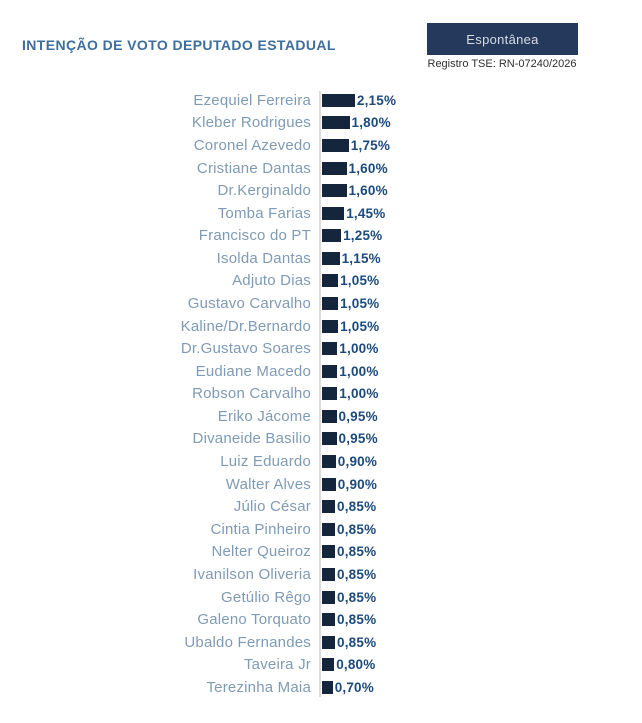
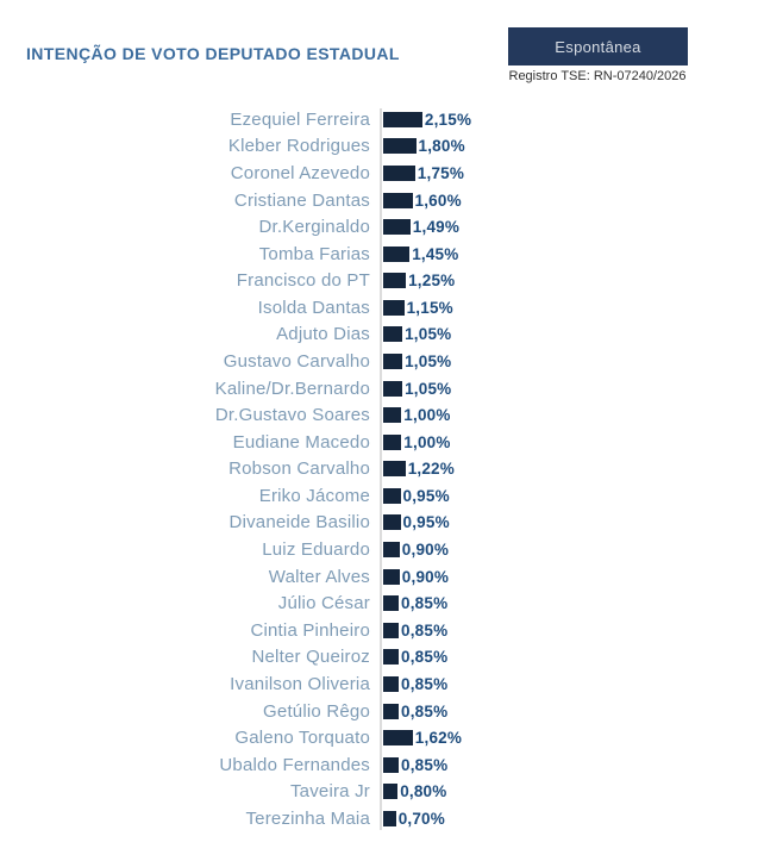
Dr.Kerginaldo: 1,60% -> 1,49%
Robson Carvalho: 1,00% -> 1,22%
Galeno Torquato: 0,85% -> 1,62%
